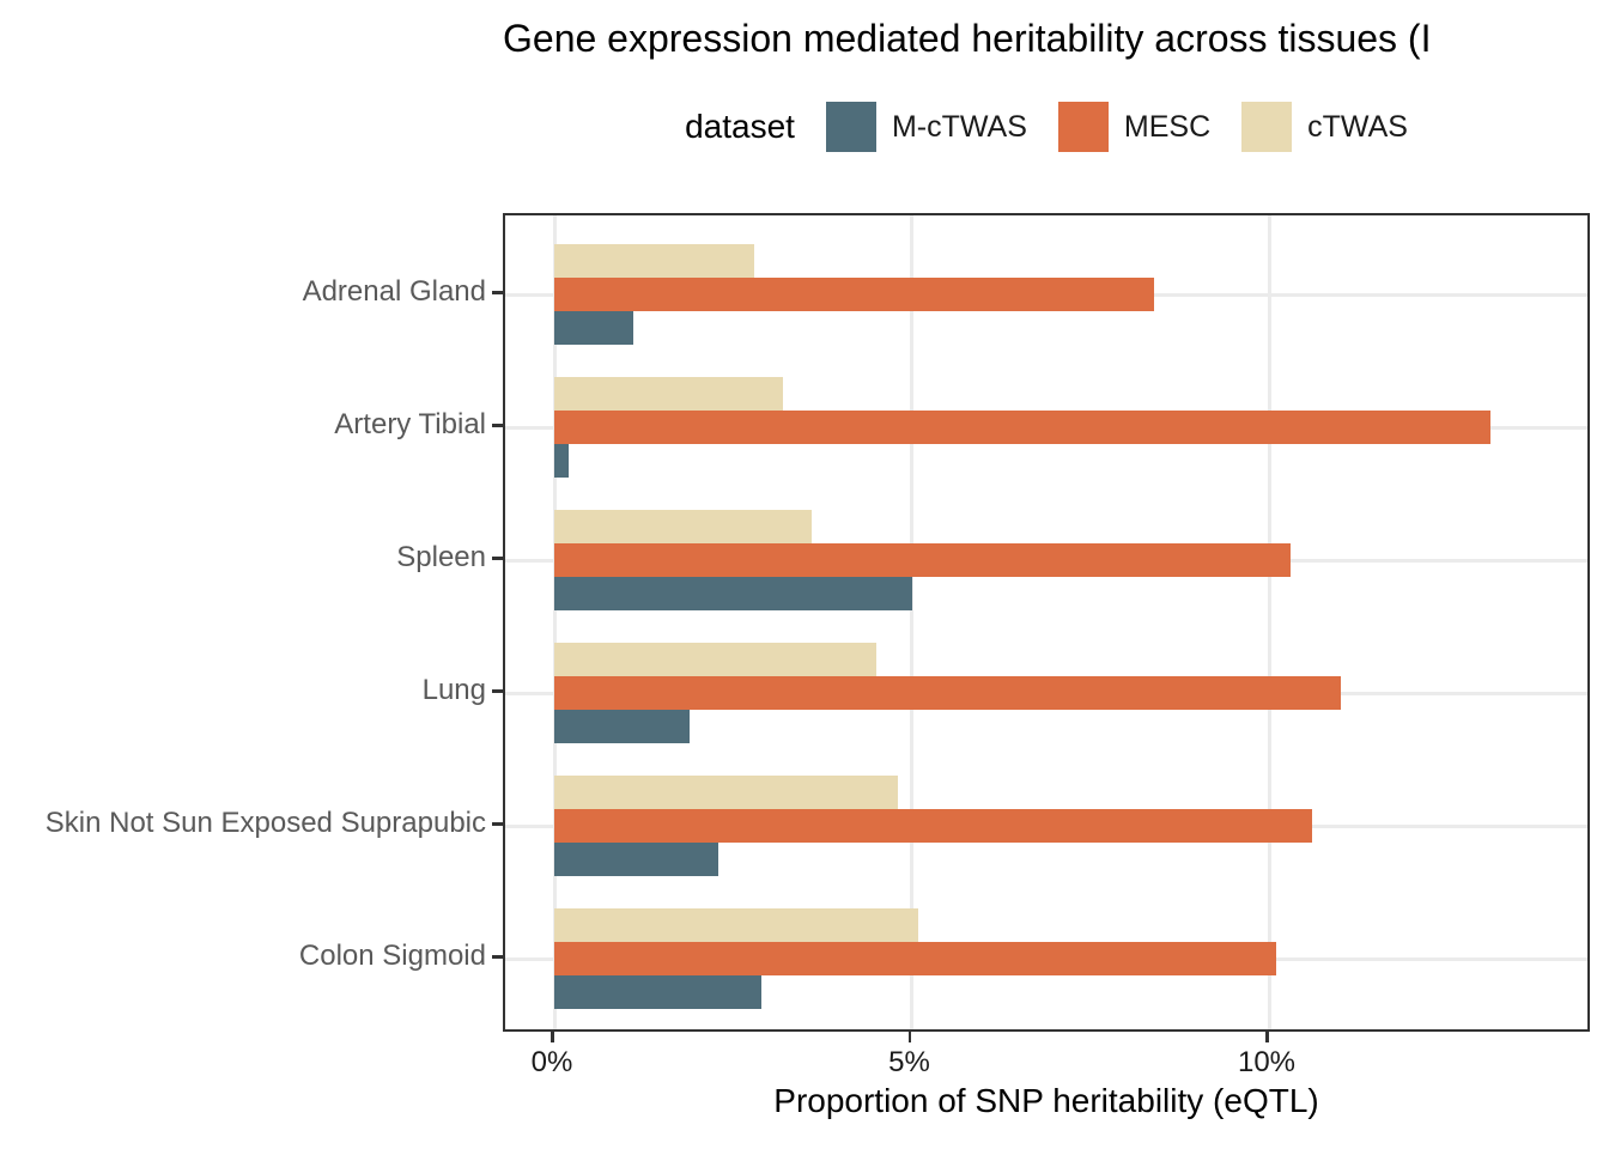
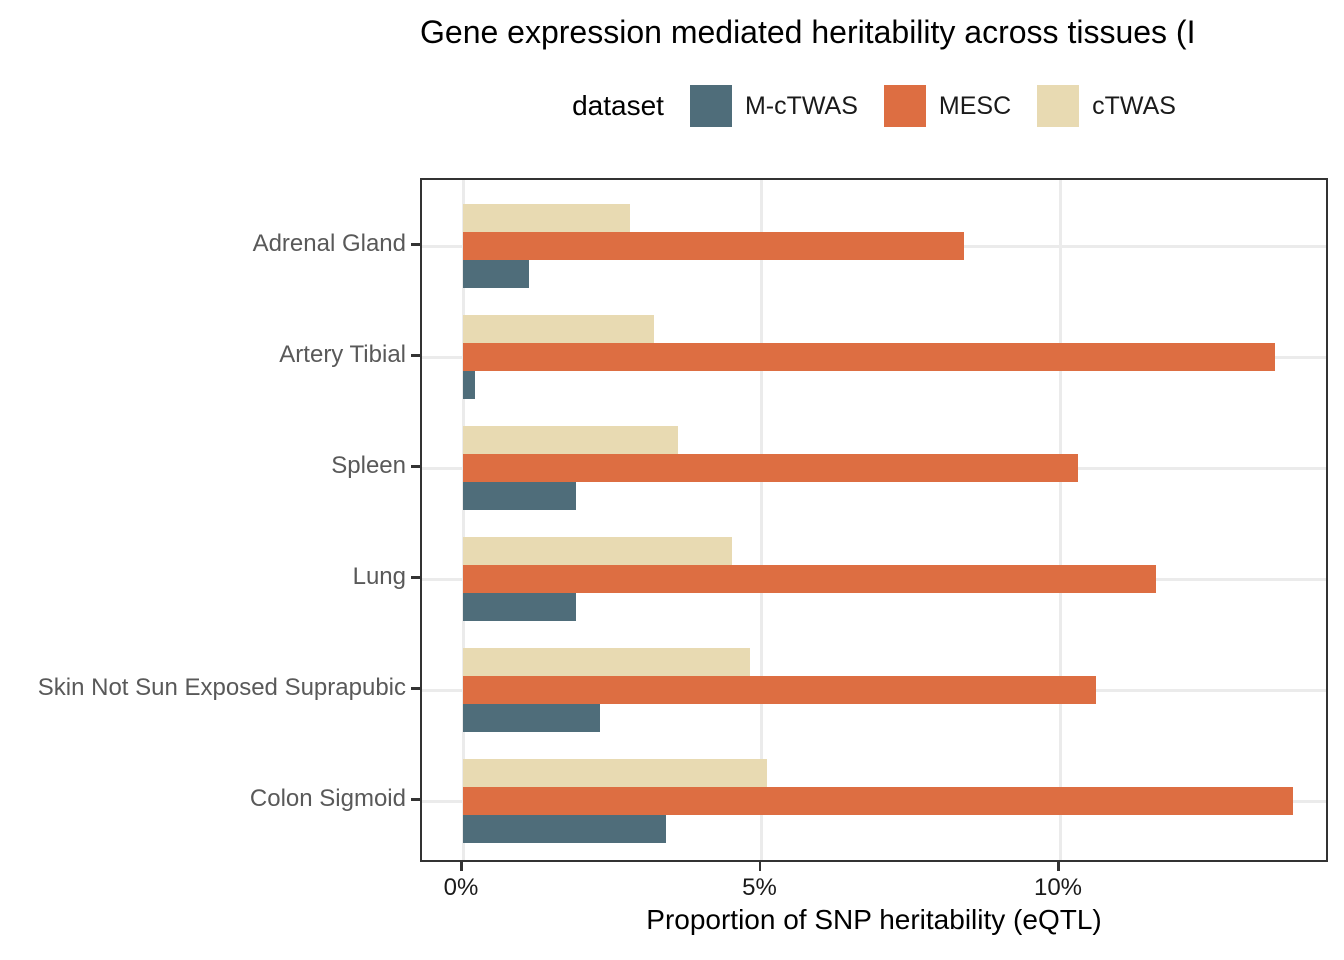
MESC/Artery Tibial: 13.1% -> 13.6%
M-cTWAS/Spleen: 5.0% -> 1.9%
MESC/Lung: 11.0% -> 11.6%
M-cTWAS/Colon Sigmoid: 2.9% -> 3.4%
MESC/Colon Sigmoid: 10.1% -> 13.9%
